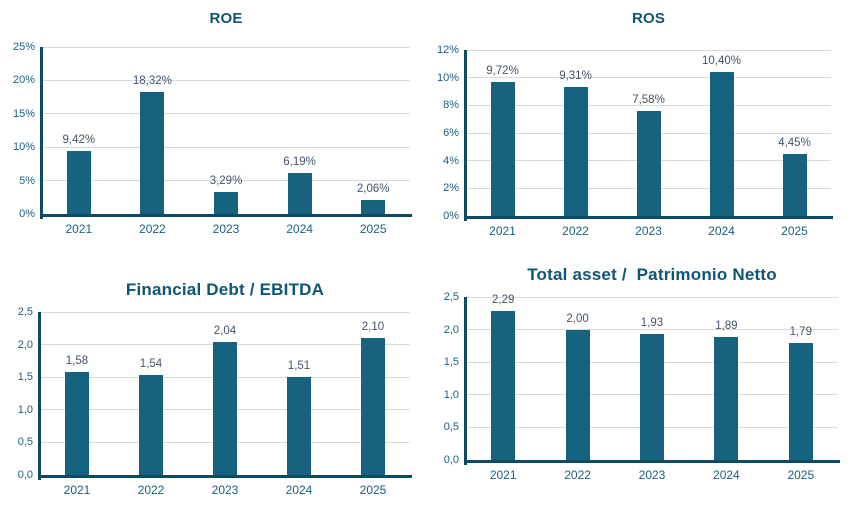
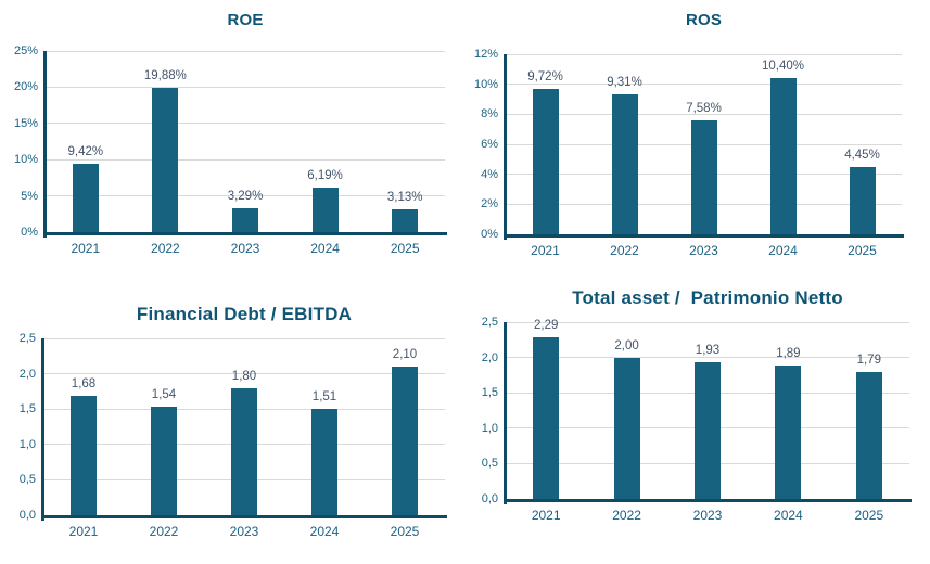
ROE/2022: 18,32% -> 19,88%
ROE/2025: 2,06% -> 3,13%
Financial Debt / EBITDA/2021: 1,58 -> 1,68
Financial Debt / EBITDA/2023: 2,04 -> 1,80
